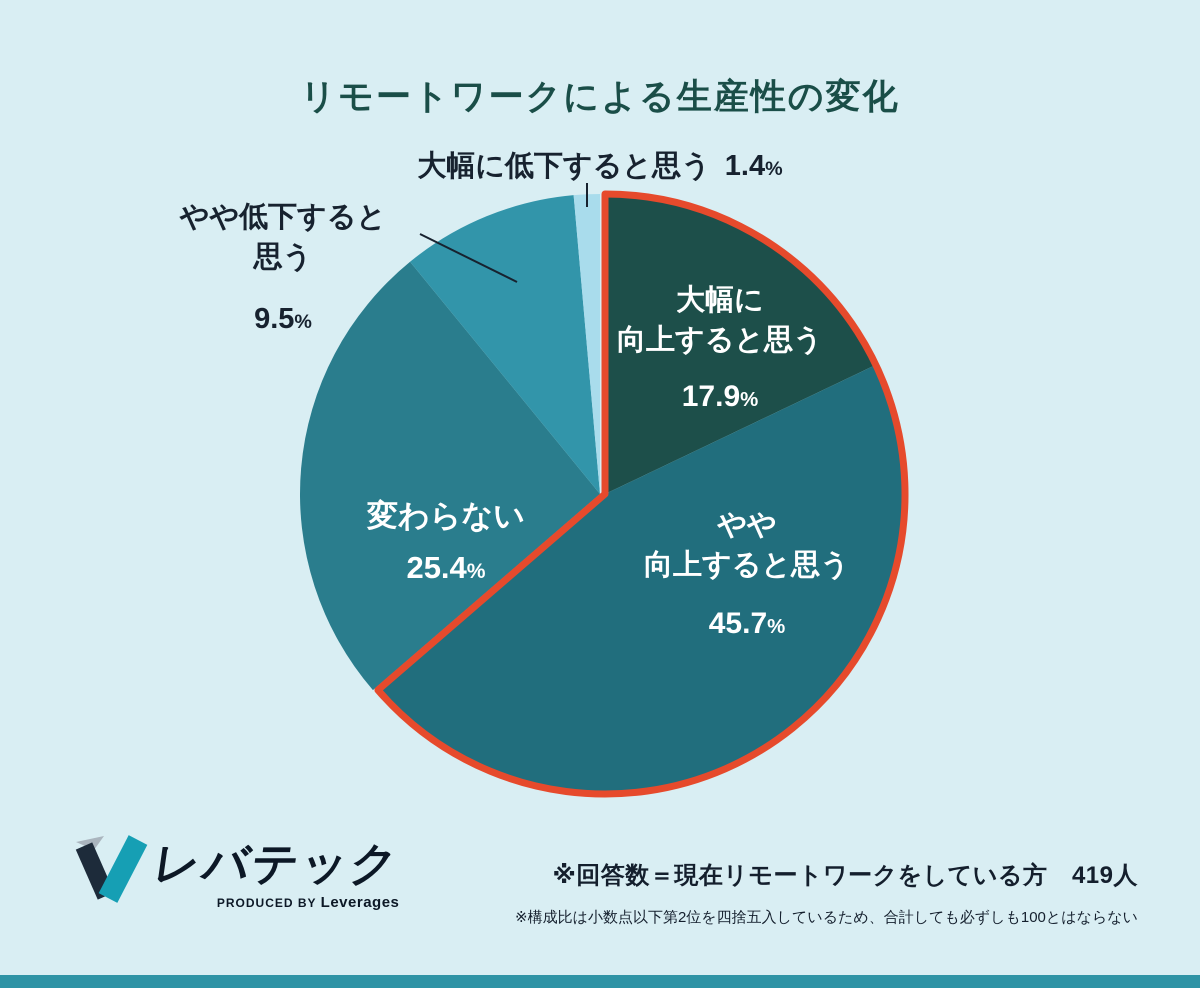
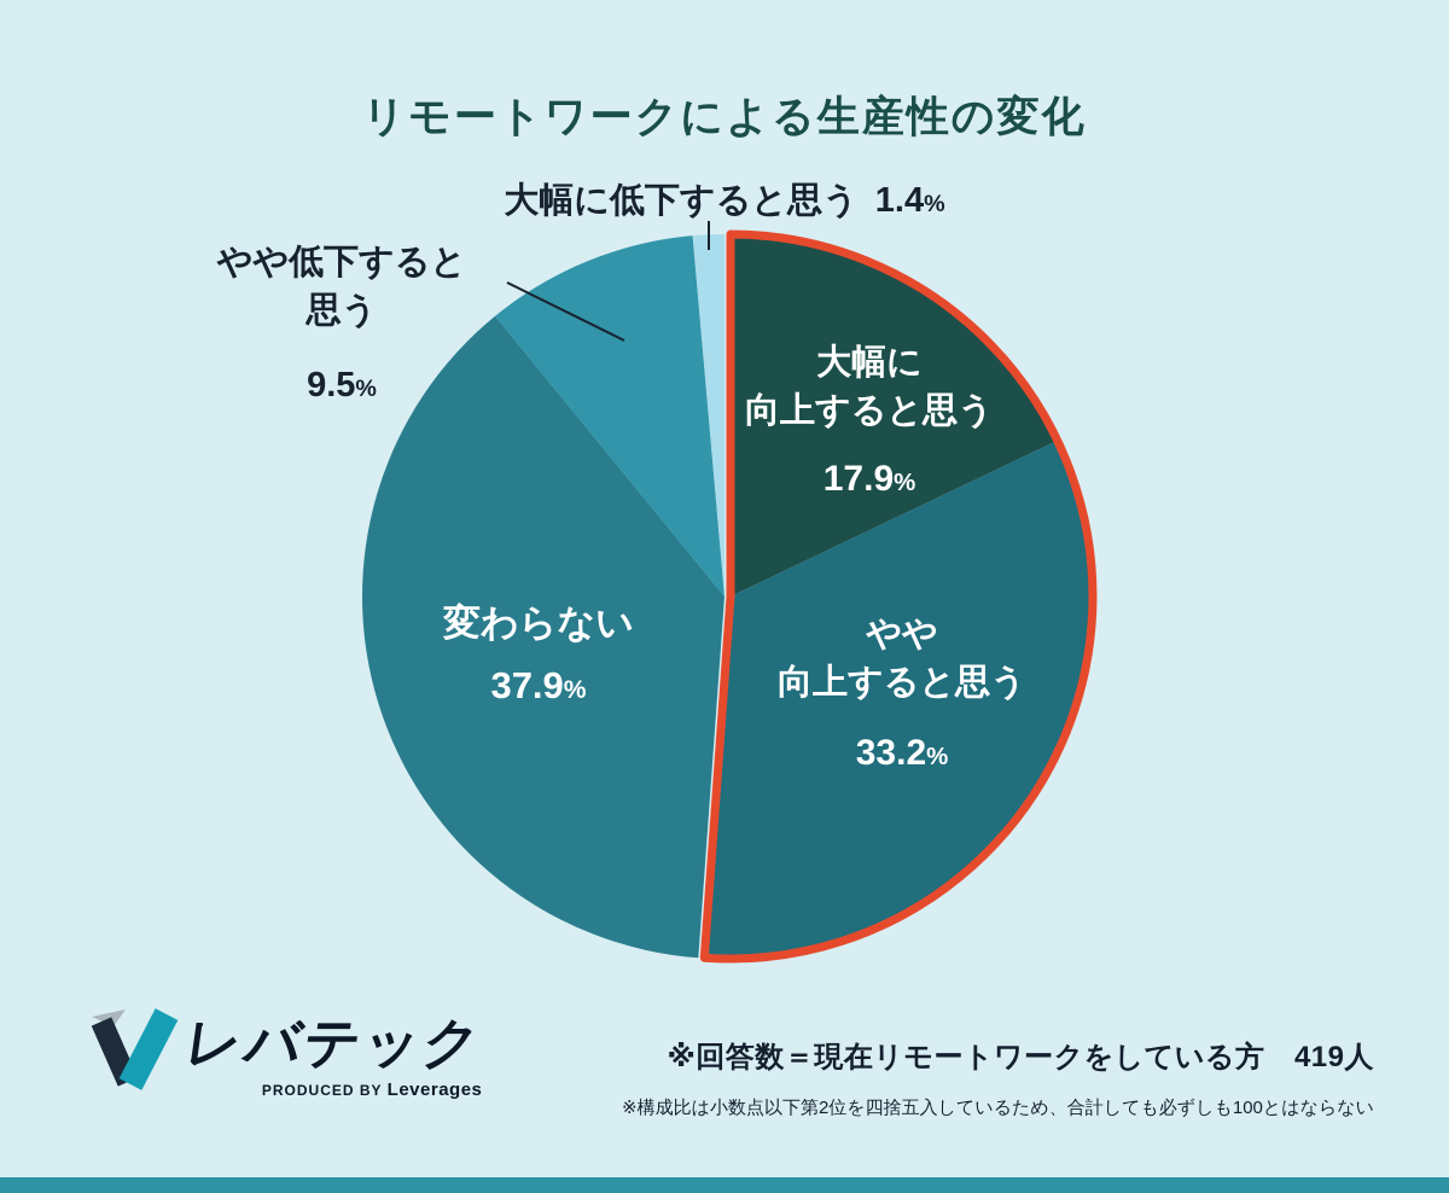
やや向上すると思う: 45.7 -> 33.2
変わらない: 25.4 -> 37.9
